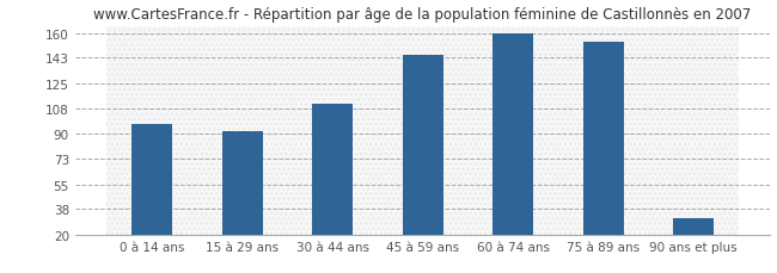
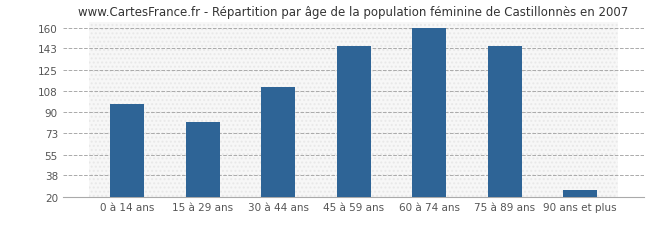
15 à 29 ans: 92 -> 82
75 à 89 ans: 154 -> 145
90 ans et plus: 32 -> 26
